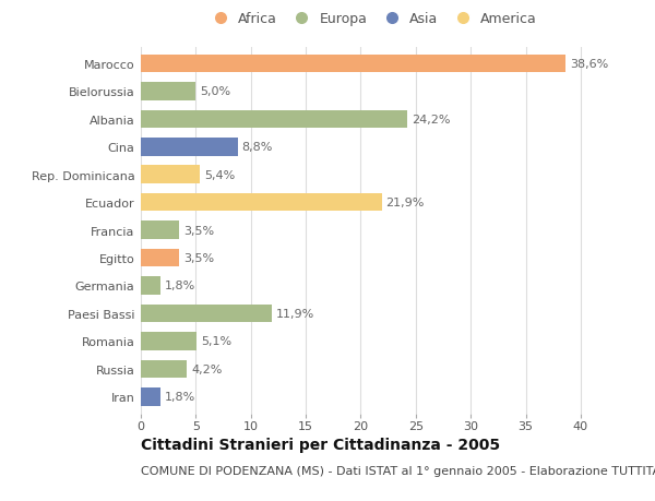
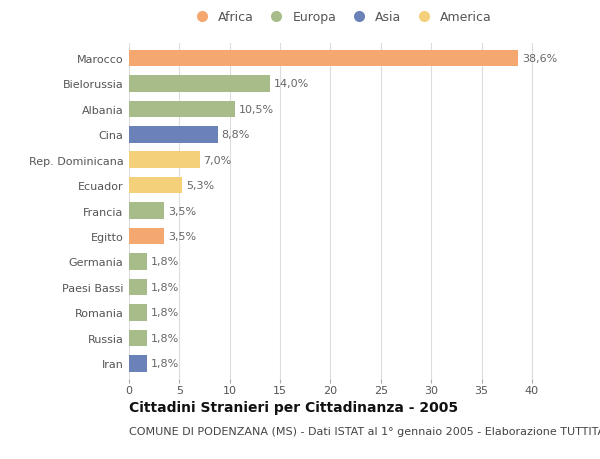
Bielorussia: 5,0% -> 14,0%
Albania: 24,2% -> 10,5%
Rep. Dominicana: 5,4% -> 7,0%
Ecuador: 21,9% -> 5,3%
Paesi Bassi: 11,9% -> 1,8%
Romania: 5,1% -> 1,8%
Russia: 4,2% -> 1,8%
